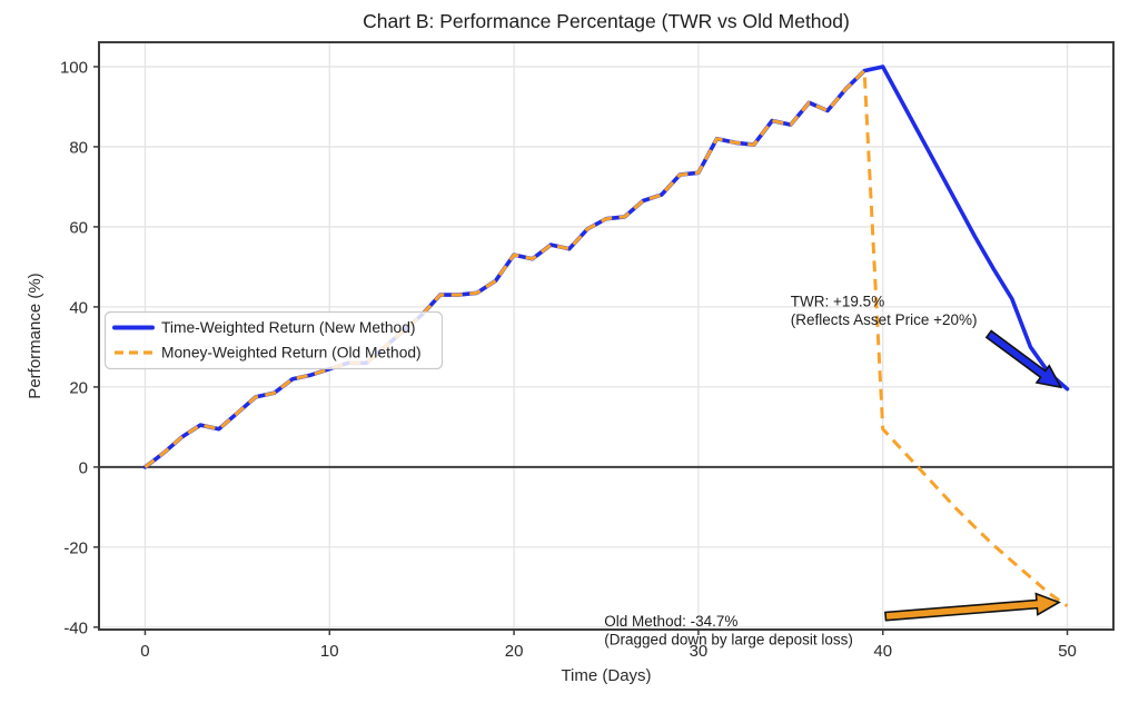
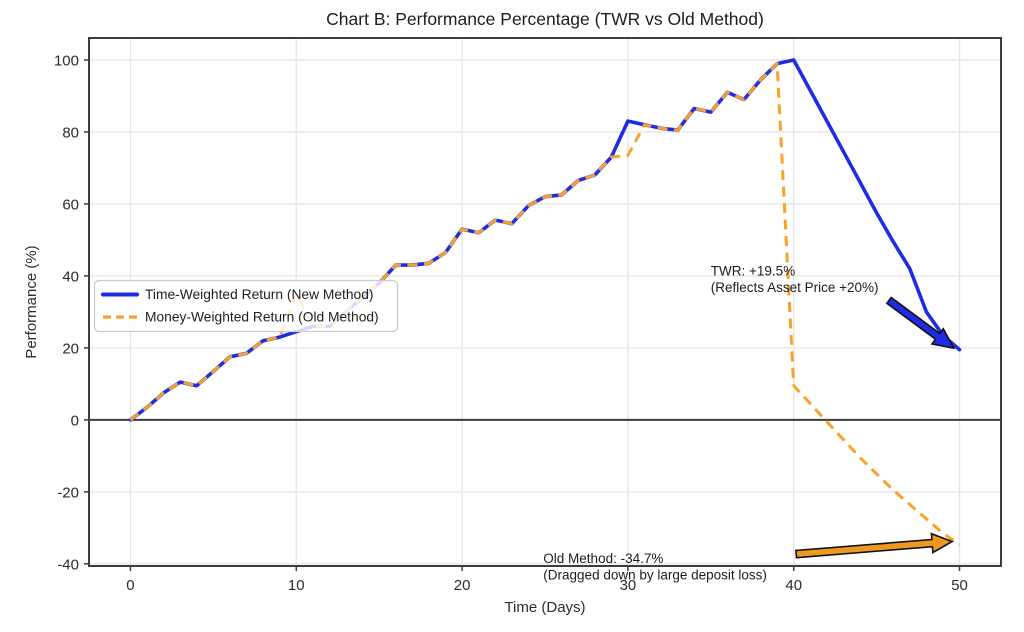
Money-Weighted Return (Old Method)/10: 24 -> 35
Time-Weighted Return (New Method)/30: 74 -> 83
